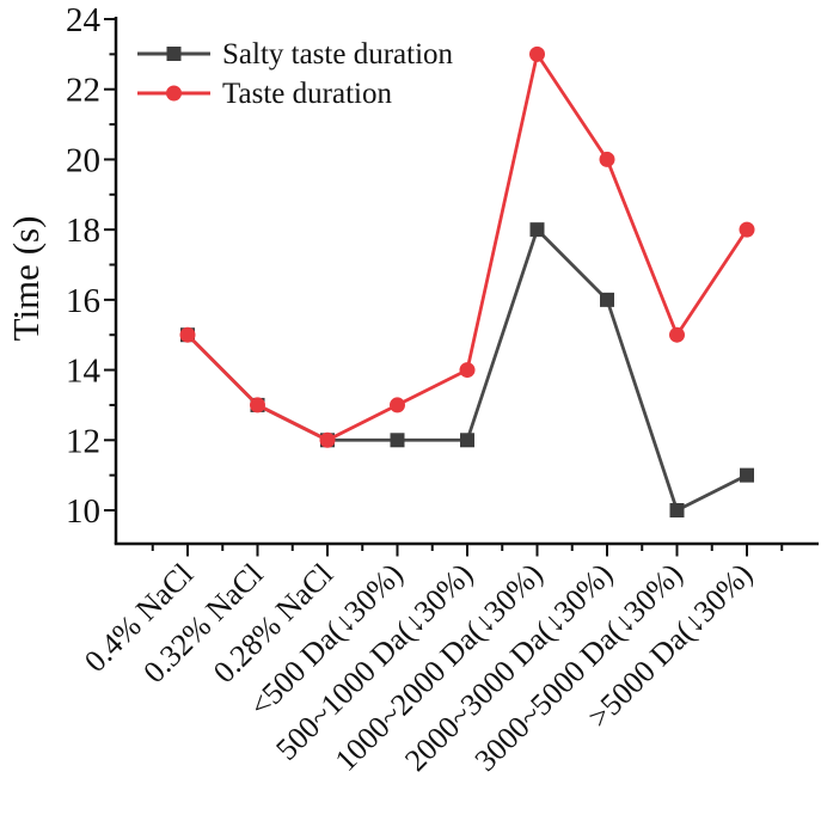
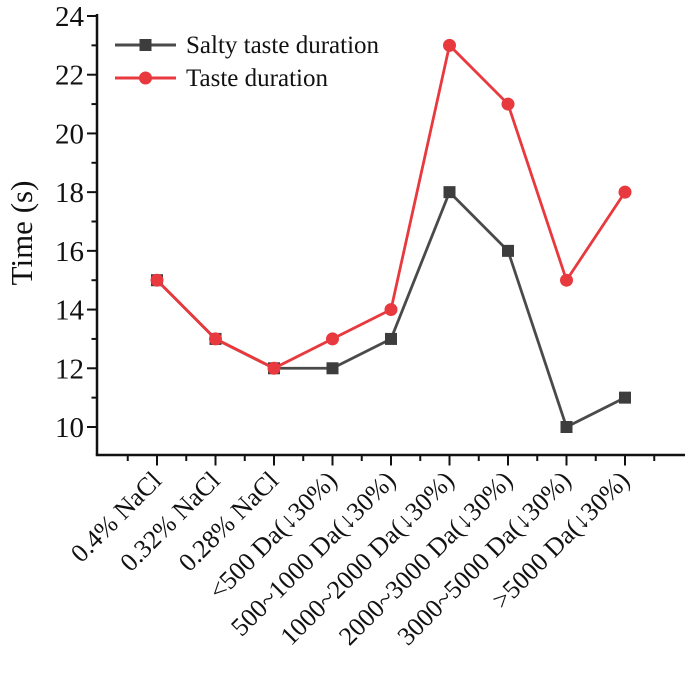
Salty taste duration/500~1000 Da(↓30%): 12 -> 13
Taste duration/2000~3000 Da(↓30%): 20 -> 21
